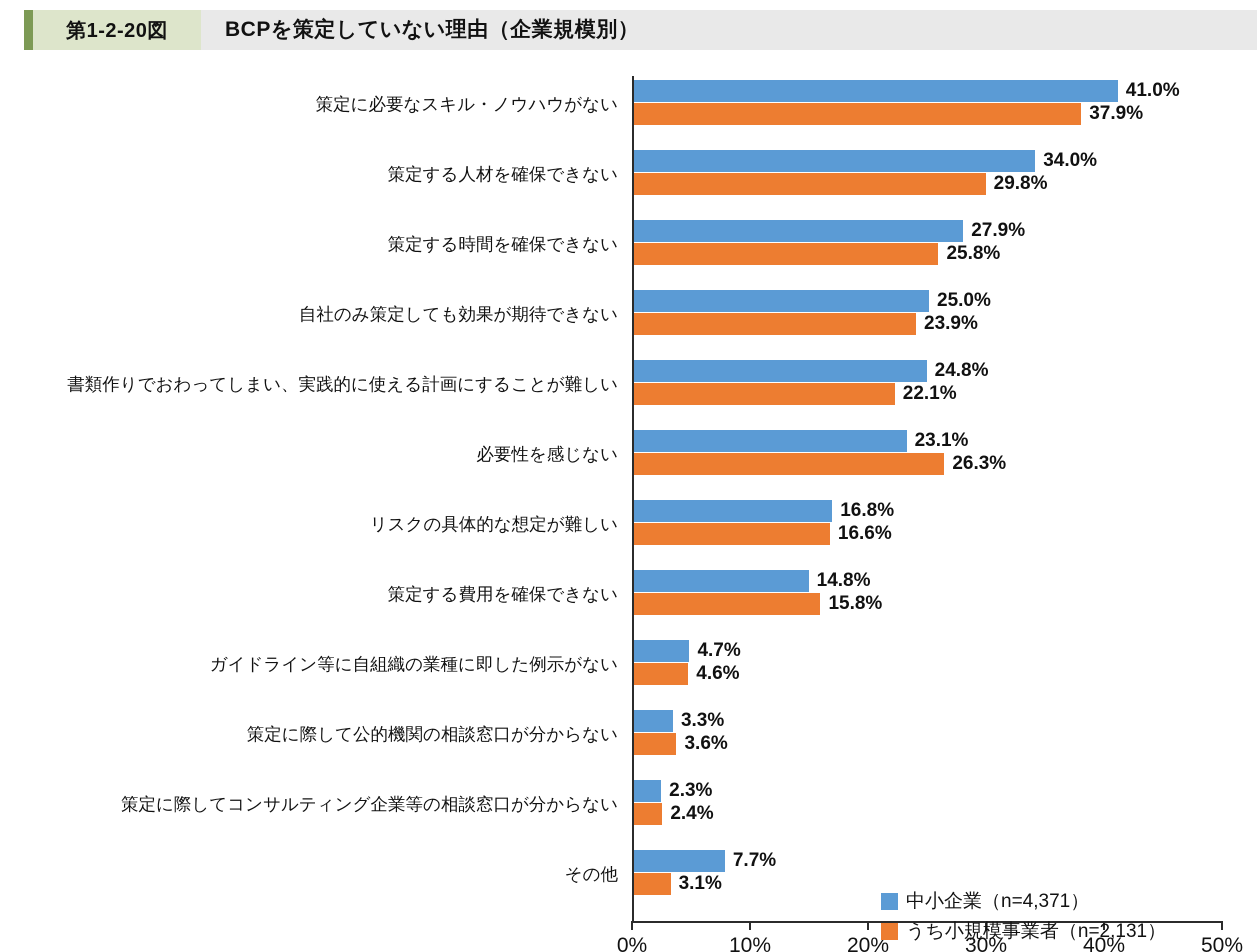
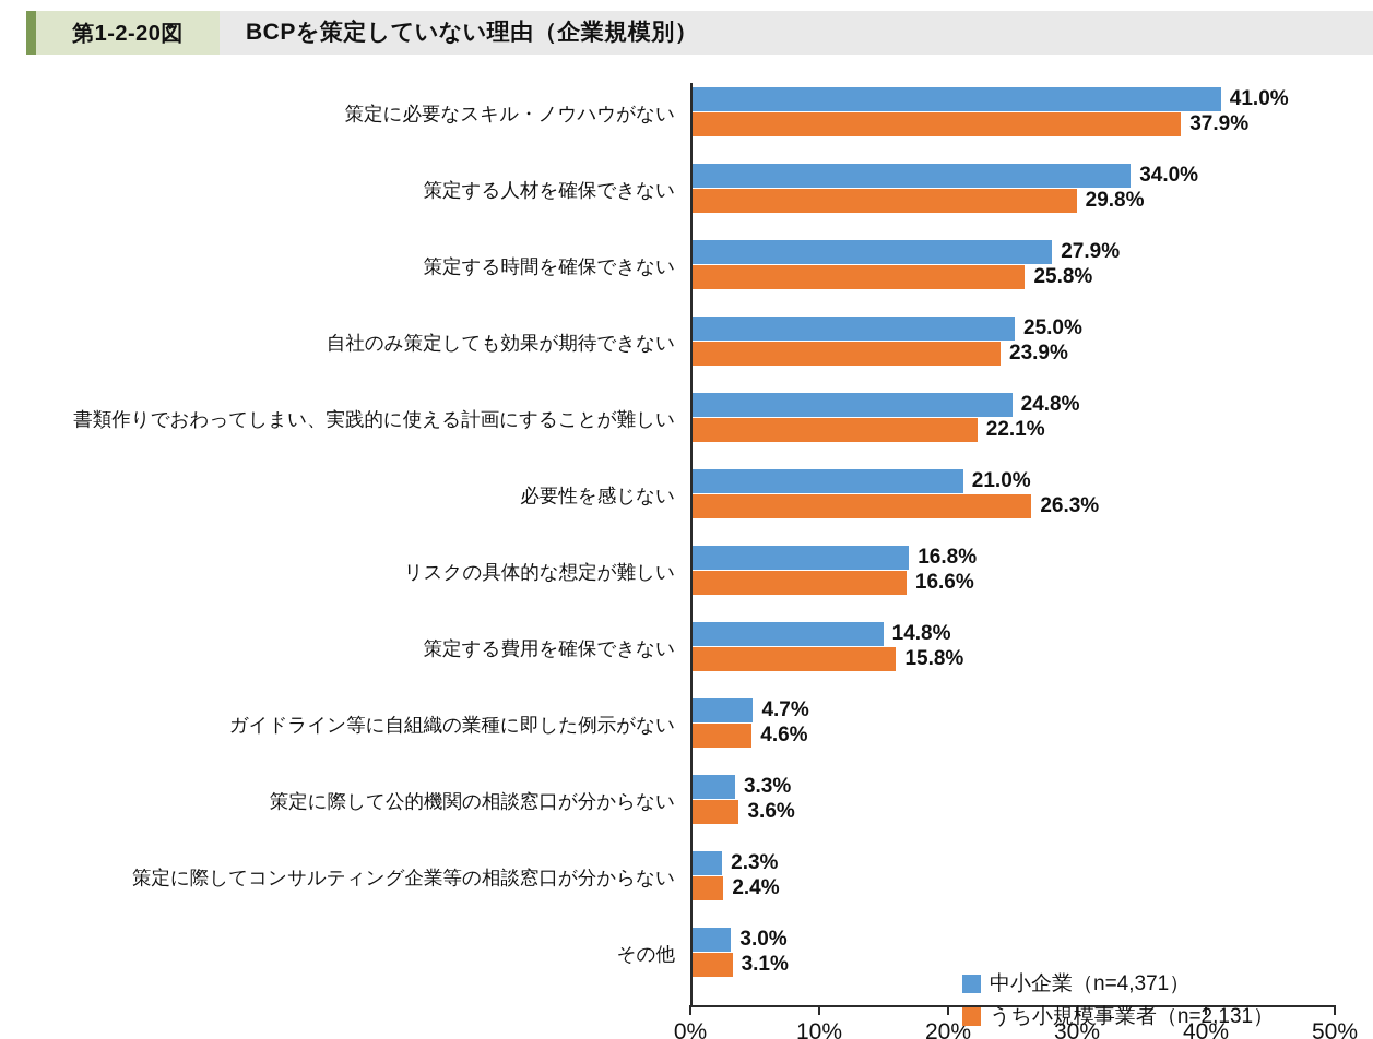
中小企業（n=4,371）/必要性を感じない: 23.1% -> 21.0%
中小企業（n=4,371）/その他: 7.7% -> 3.0%
